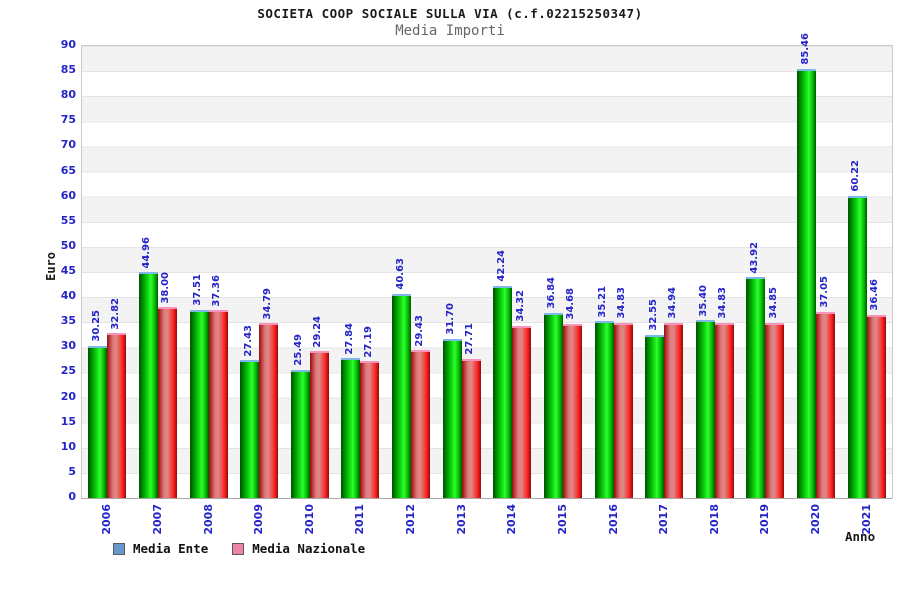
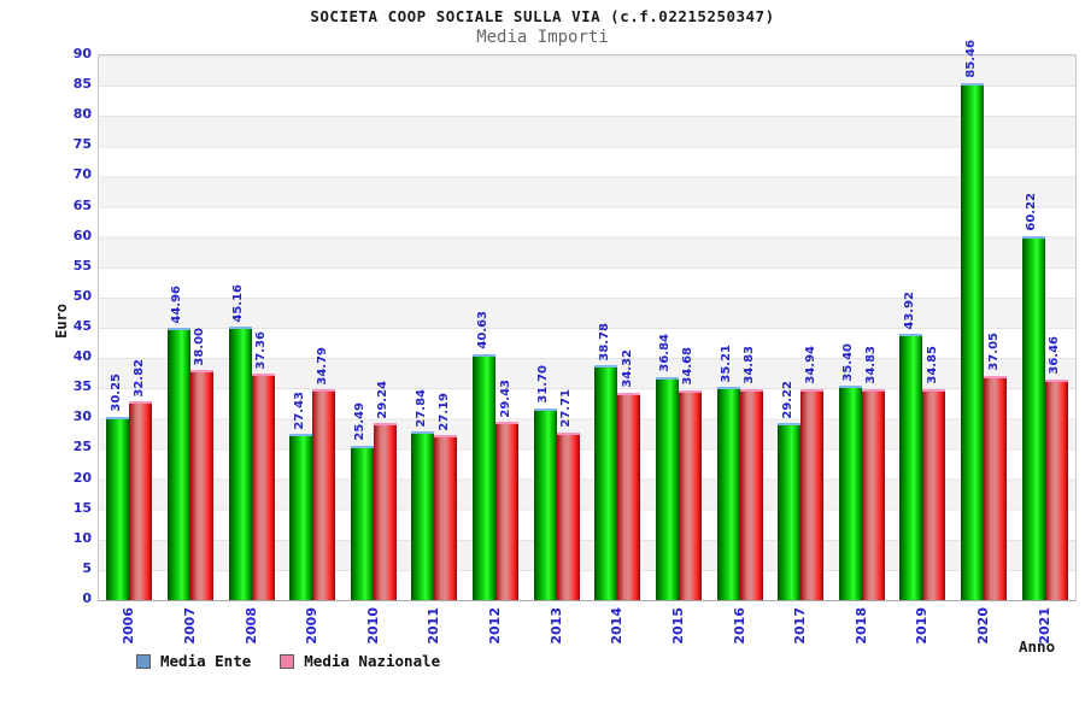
Media Ente/2008: 37.51 -> 45.16
Media Ente/2014: 42.24 -> 38.78
Media Ente/2017: 32.55 -> 29.22
